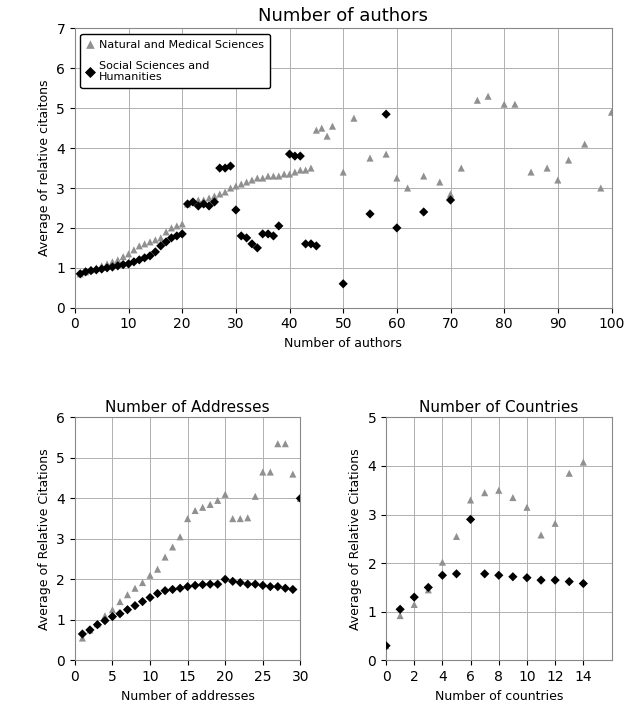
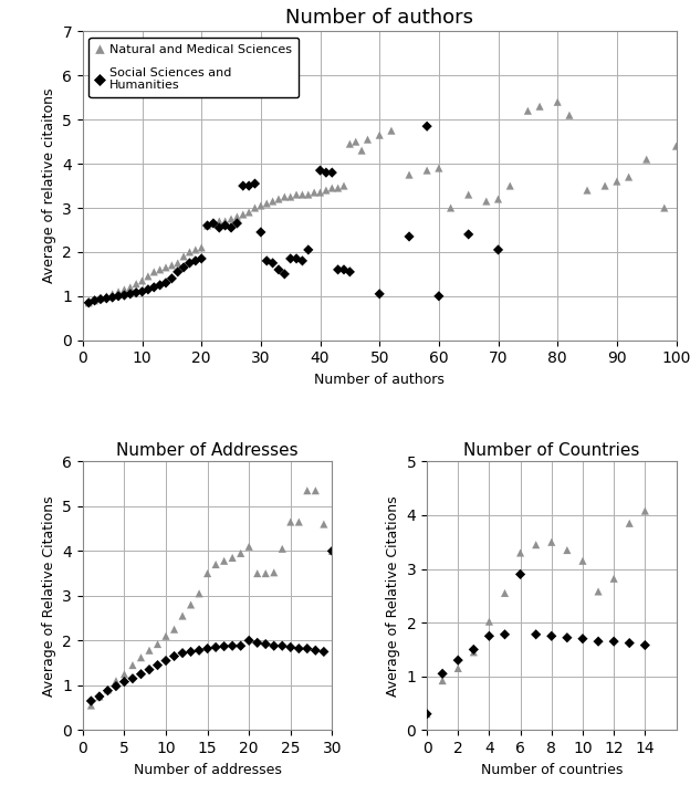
Number of authors/Social Sciences and Humanities/50: 0.60 -> 1.05
Number of authors/Natural and Medical Sciences/50: 3.40 -> 4.65
Number of authors/Social Sciences and Humanities/60: 2.00 -> 1.00
Number of authors/Natural and Medical Sciences/60: 3.25 -> 3.90
Number of authors/Social Sciences and Humanities/70: 2.70 -> 2.05
Number of authors/Natural and Medical Sciences/70: 2.85 -> 3.20
Number of authors/Natural and Medical Sciences/80: 5.10 -> 5.40
Number of authors/Natural and Medical Sciences/90: 3.20 -> 3.60
Number of authors/Natural and Medical Sciences/100: 4.90 -> 4.40
